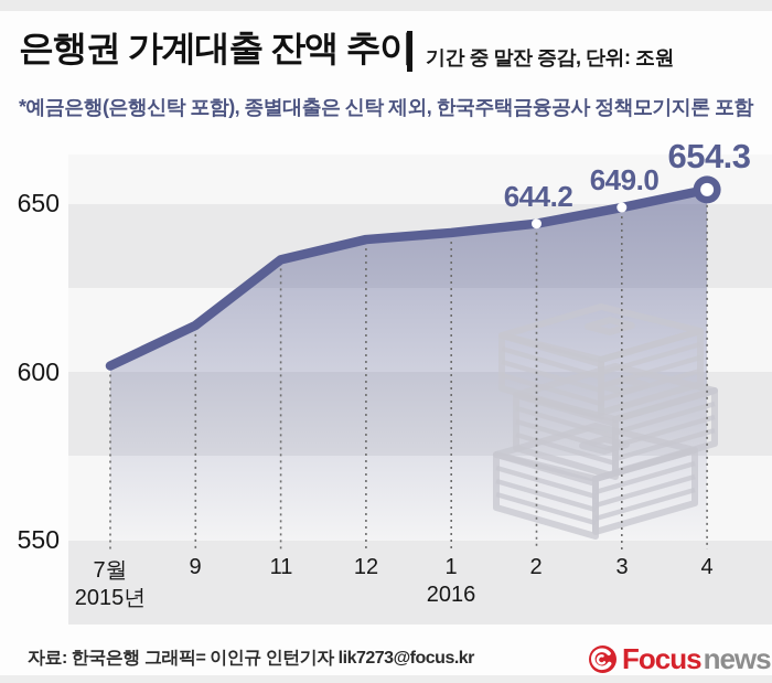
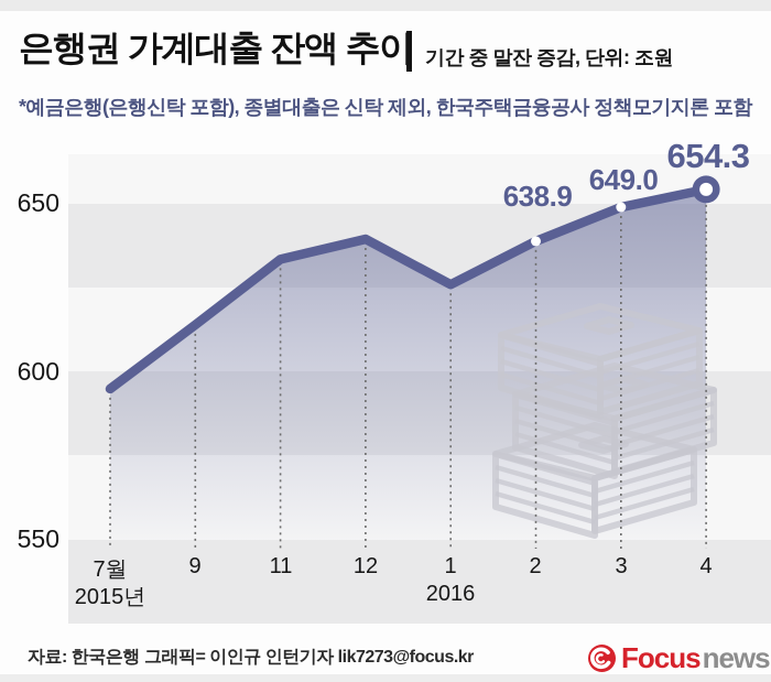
7월: 602 -> 595
1: 642 -> 626
2: 644.2 -> 638.9
